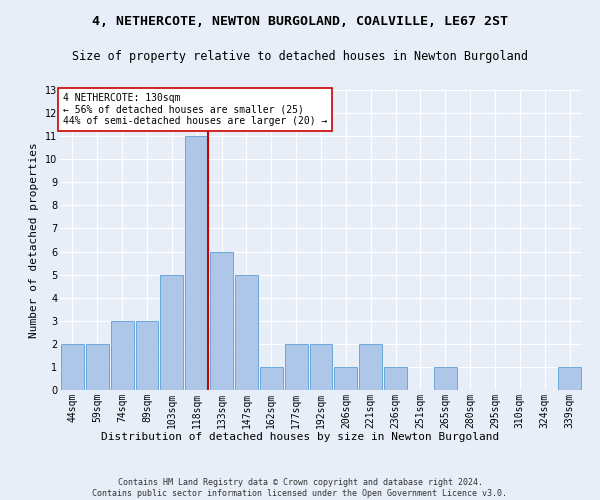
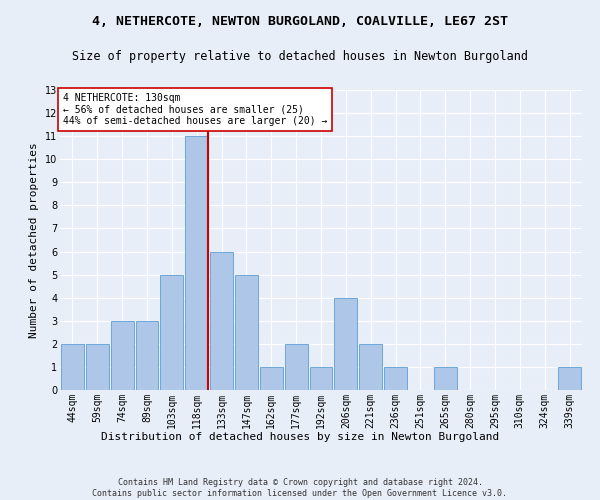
192sqm: 2 -> 1
206sqm: 1 -> 4
